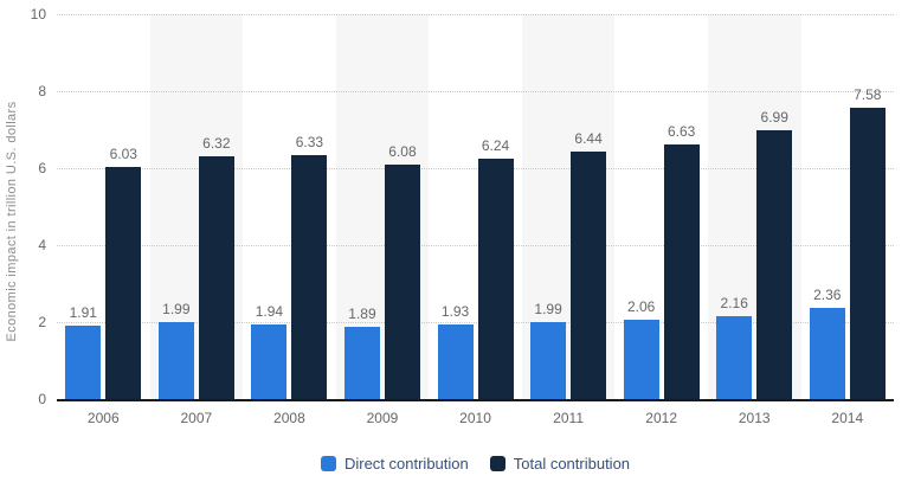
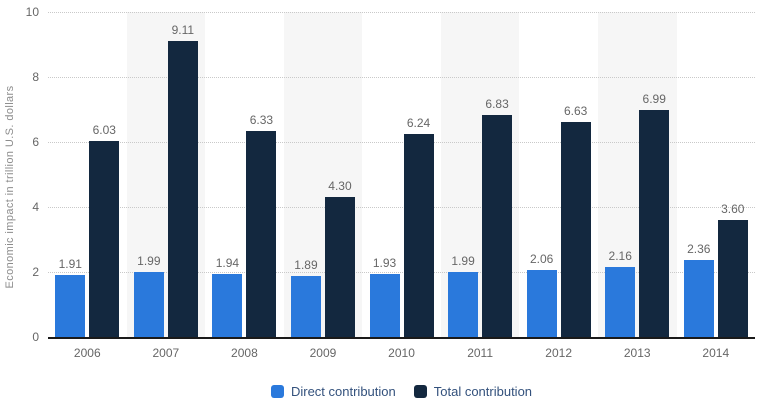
Total contribution/2007: 6.32 -> 9.11
Total contribution/2009: 6.08 -> 4.30
Total contribution/2011: 6.44 -> 6.83
Total contribution/2014: 7.58 -> 3.60
